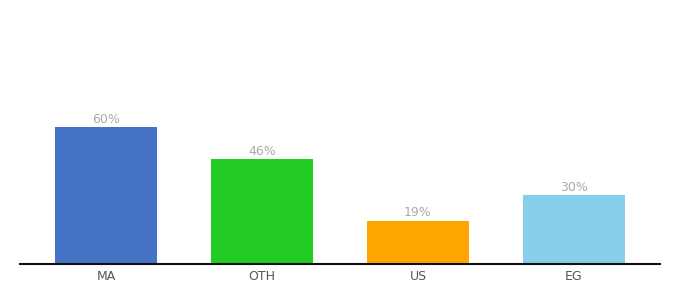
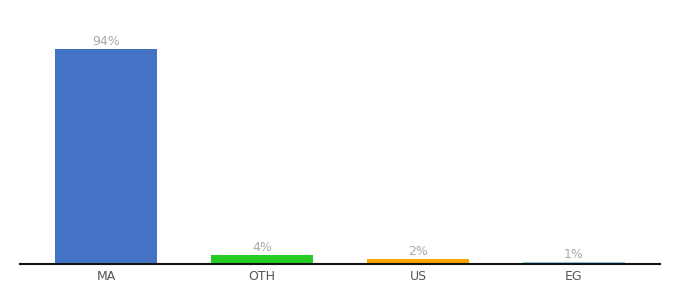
MA: 60% -> 94%
OTH: 46% -> 4%
US: 19% -> 2%
EG: 30% -> 1%
